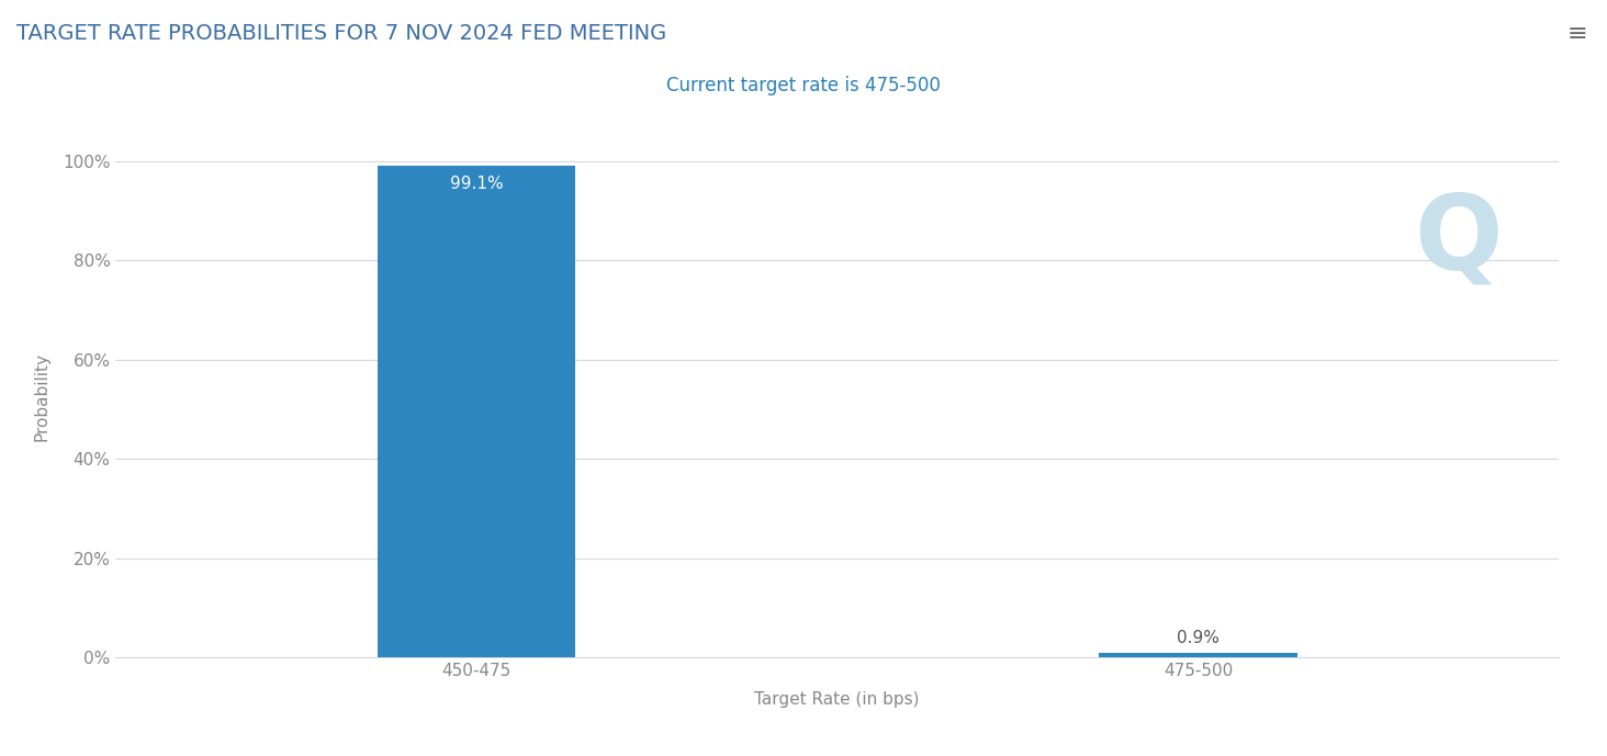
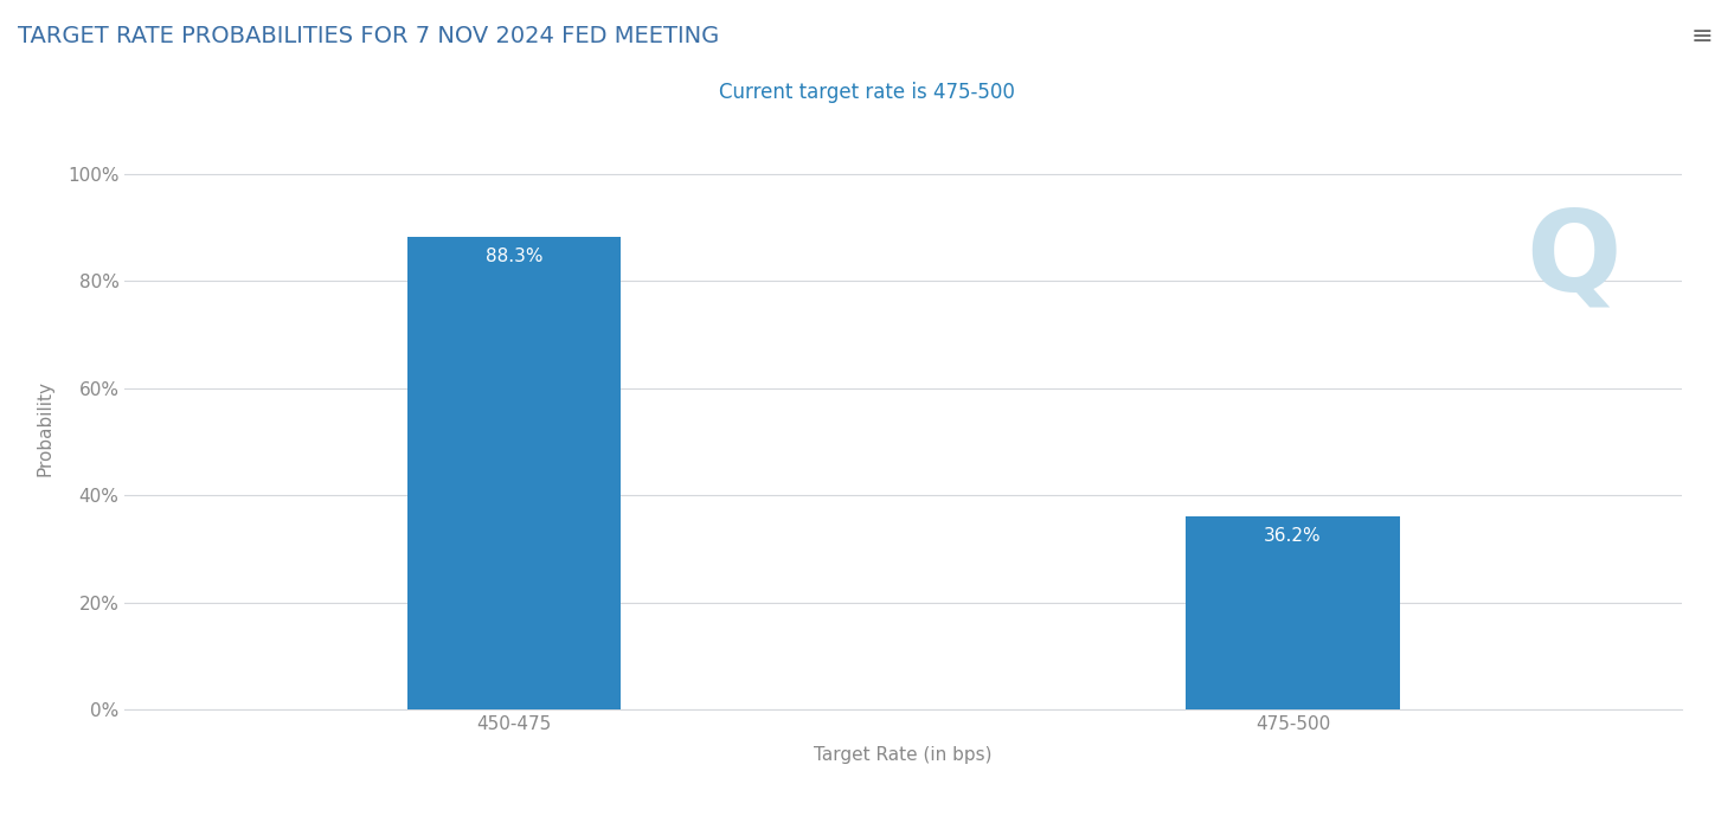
450-475: 99.1% -> 88.3%
475-500: 0.9% -> 36.2%
